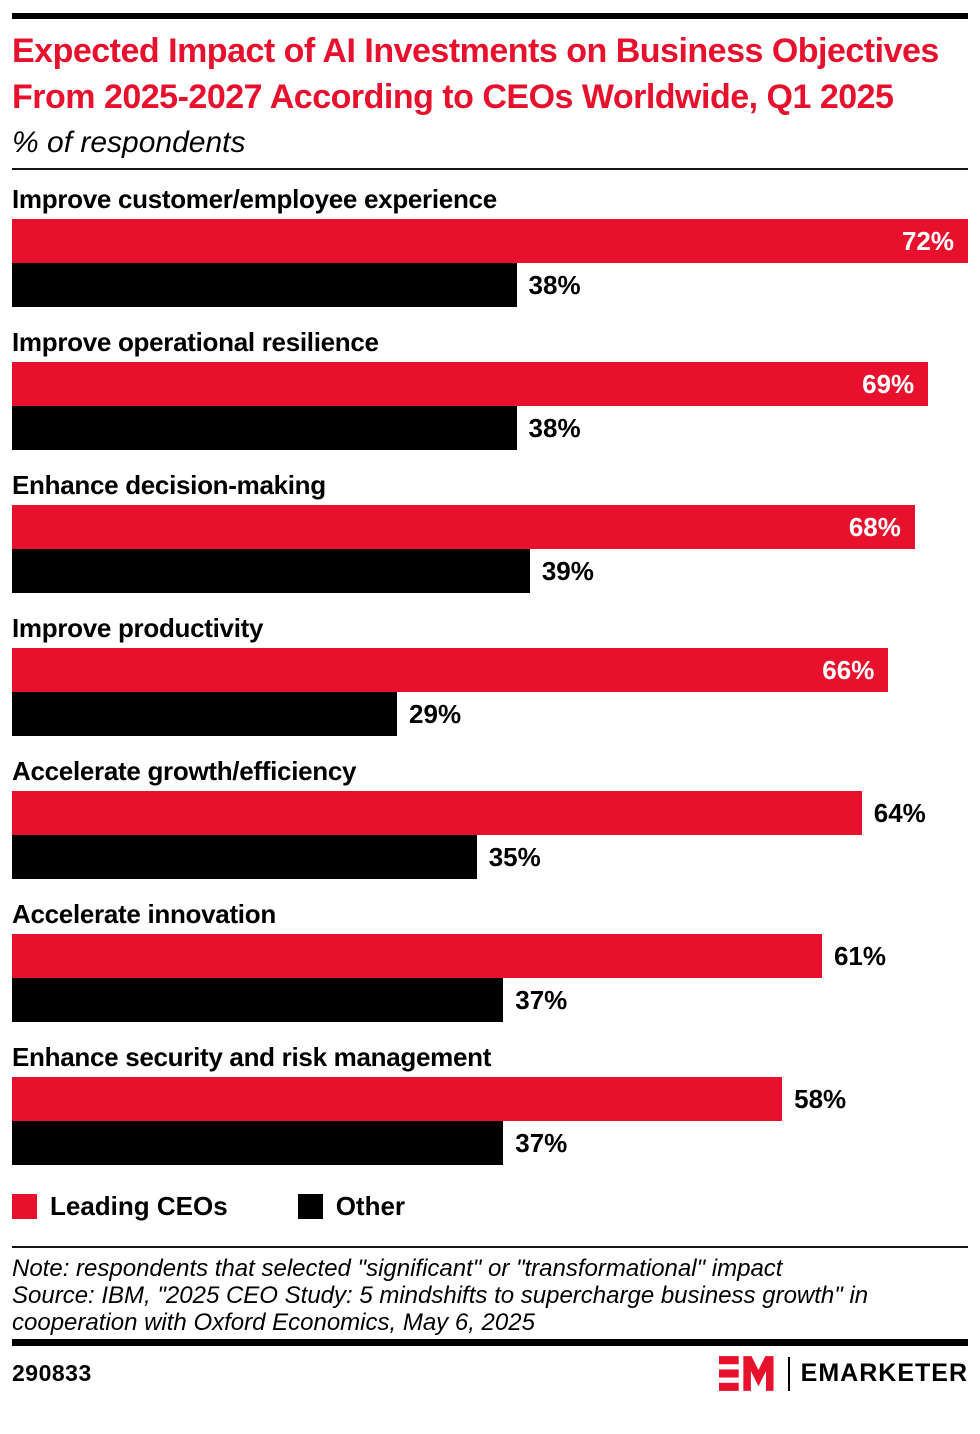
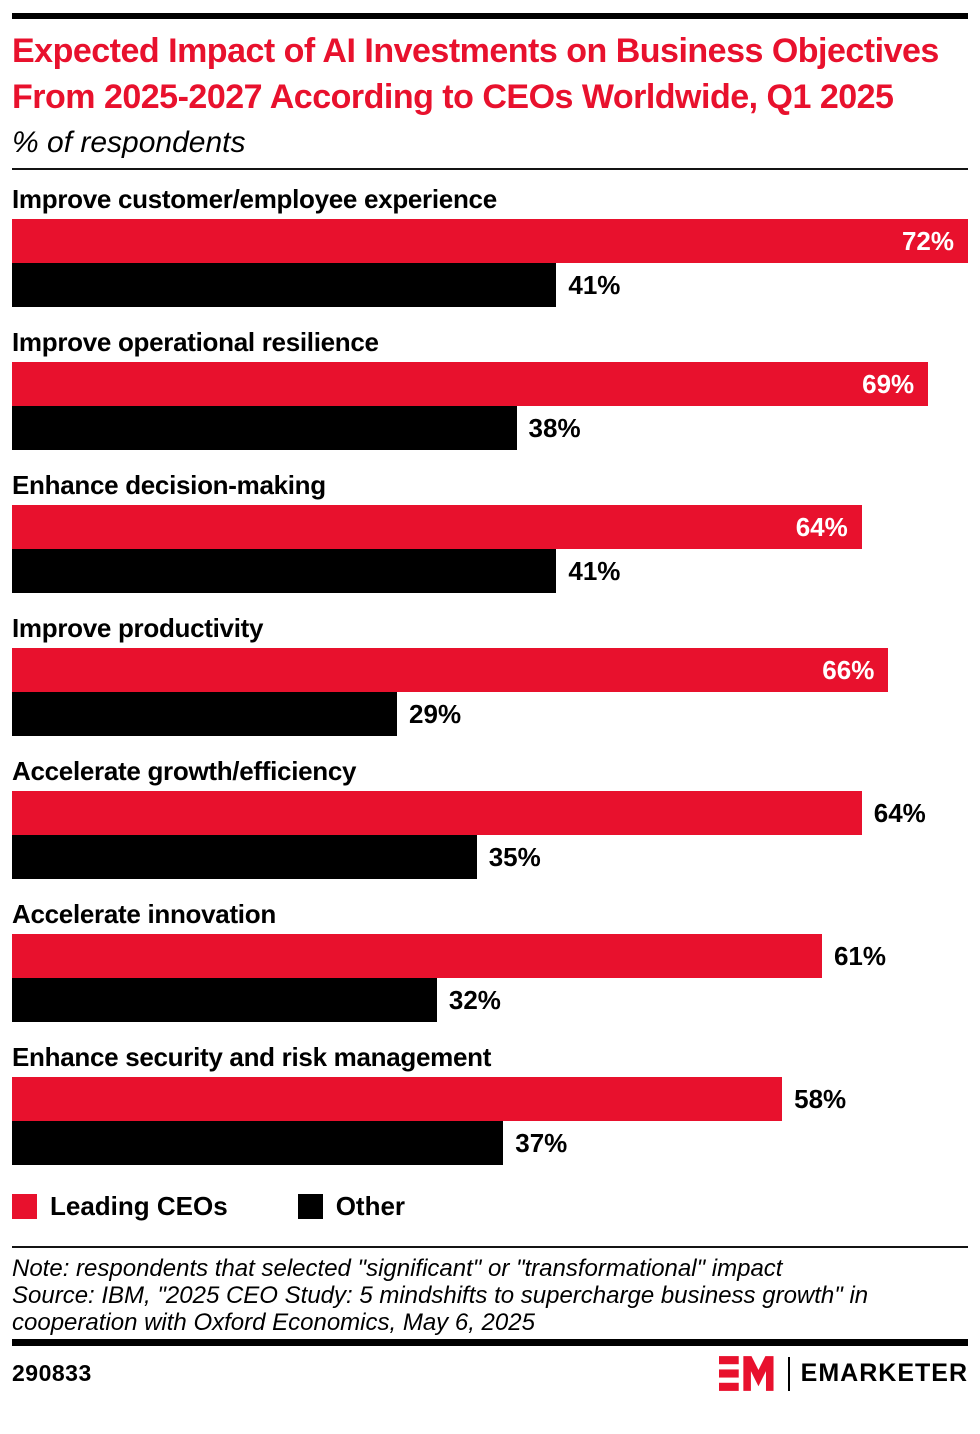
Other/Improve customer/employee experience: 38% -> 41%
Leading CEOs/Enhance decision-making: 68% -> 64%
Other/Enhance decision-making: 39% -> 41%
Other/Accelerate innovation: 37% -> 32%
